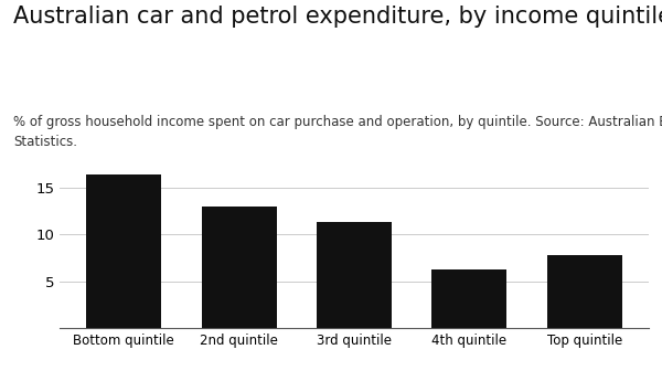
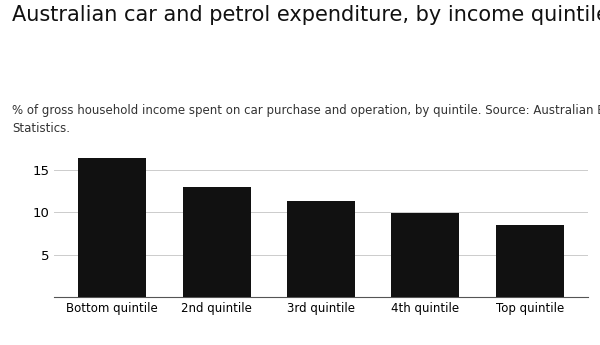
4th quintile: 6.2 -> 9.9
Top quintile: 7.8 -> 8.5
